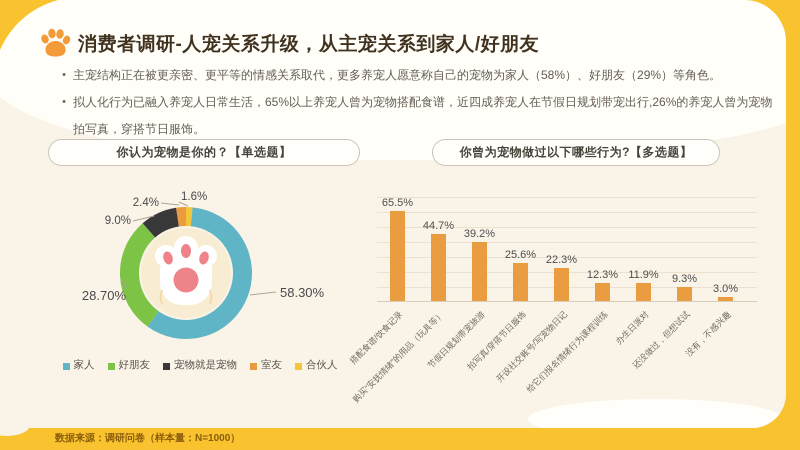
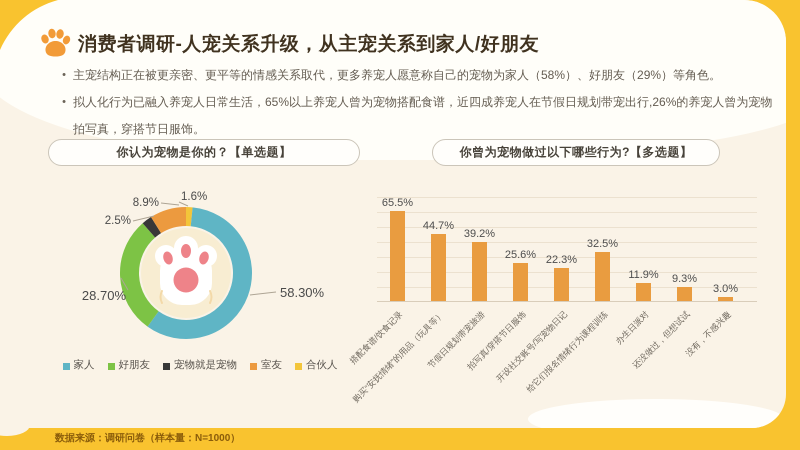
你认为宠物是你的？【单选题】/宠物就是宠物: 9.0% -> 2.5%
你认为宠物是你的？【单选题】/室友: 2.4% -> 8.9%
你曾为宠物做过以下哪些行为?【多选题】/给它们报名情绪行为课程训练: 12.3% -> 32.5%
